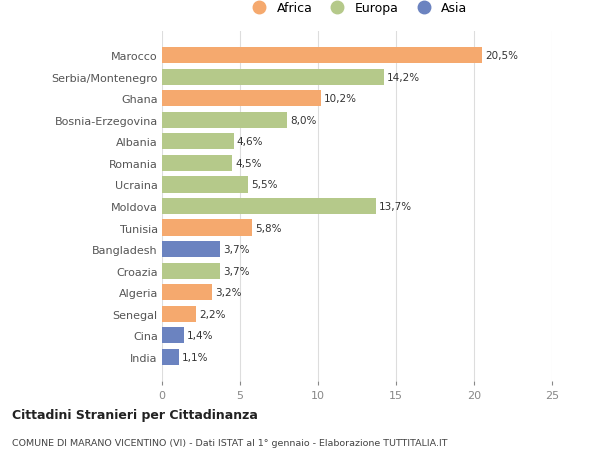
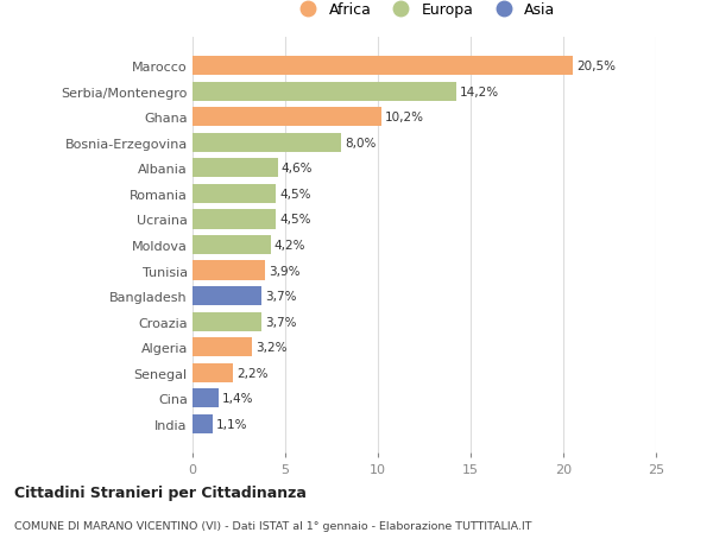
Ucraina: 5,5% -> 4,5%
Moldova: 13,7% -> 4,2%
Tunisia: 5,8% -> 3,9%
